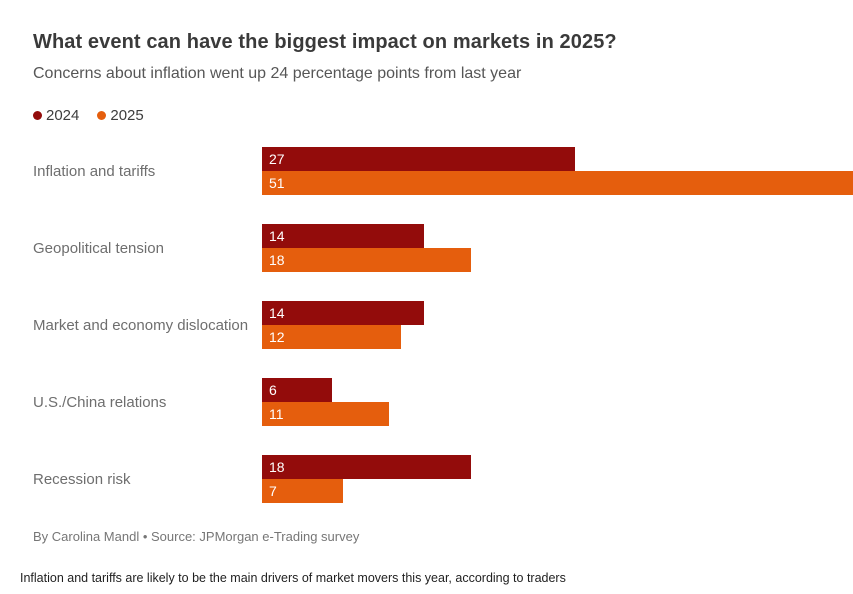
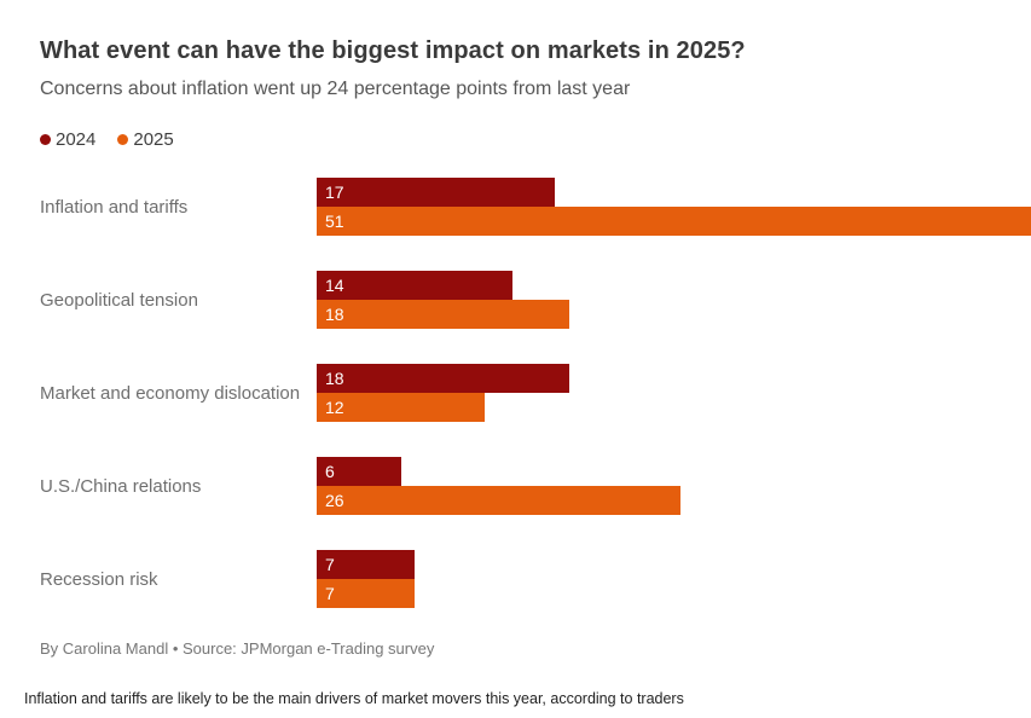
2024/Inflation and tariffs: 27 -> 17
2024/Market and economy dislocation: 14 -> 18
2025/U.S./China relations: 11 -> 26
2024/Recession risk: 18 -> 7
